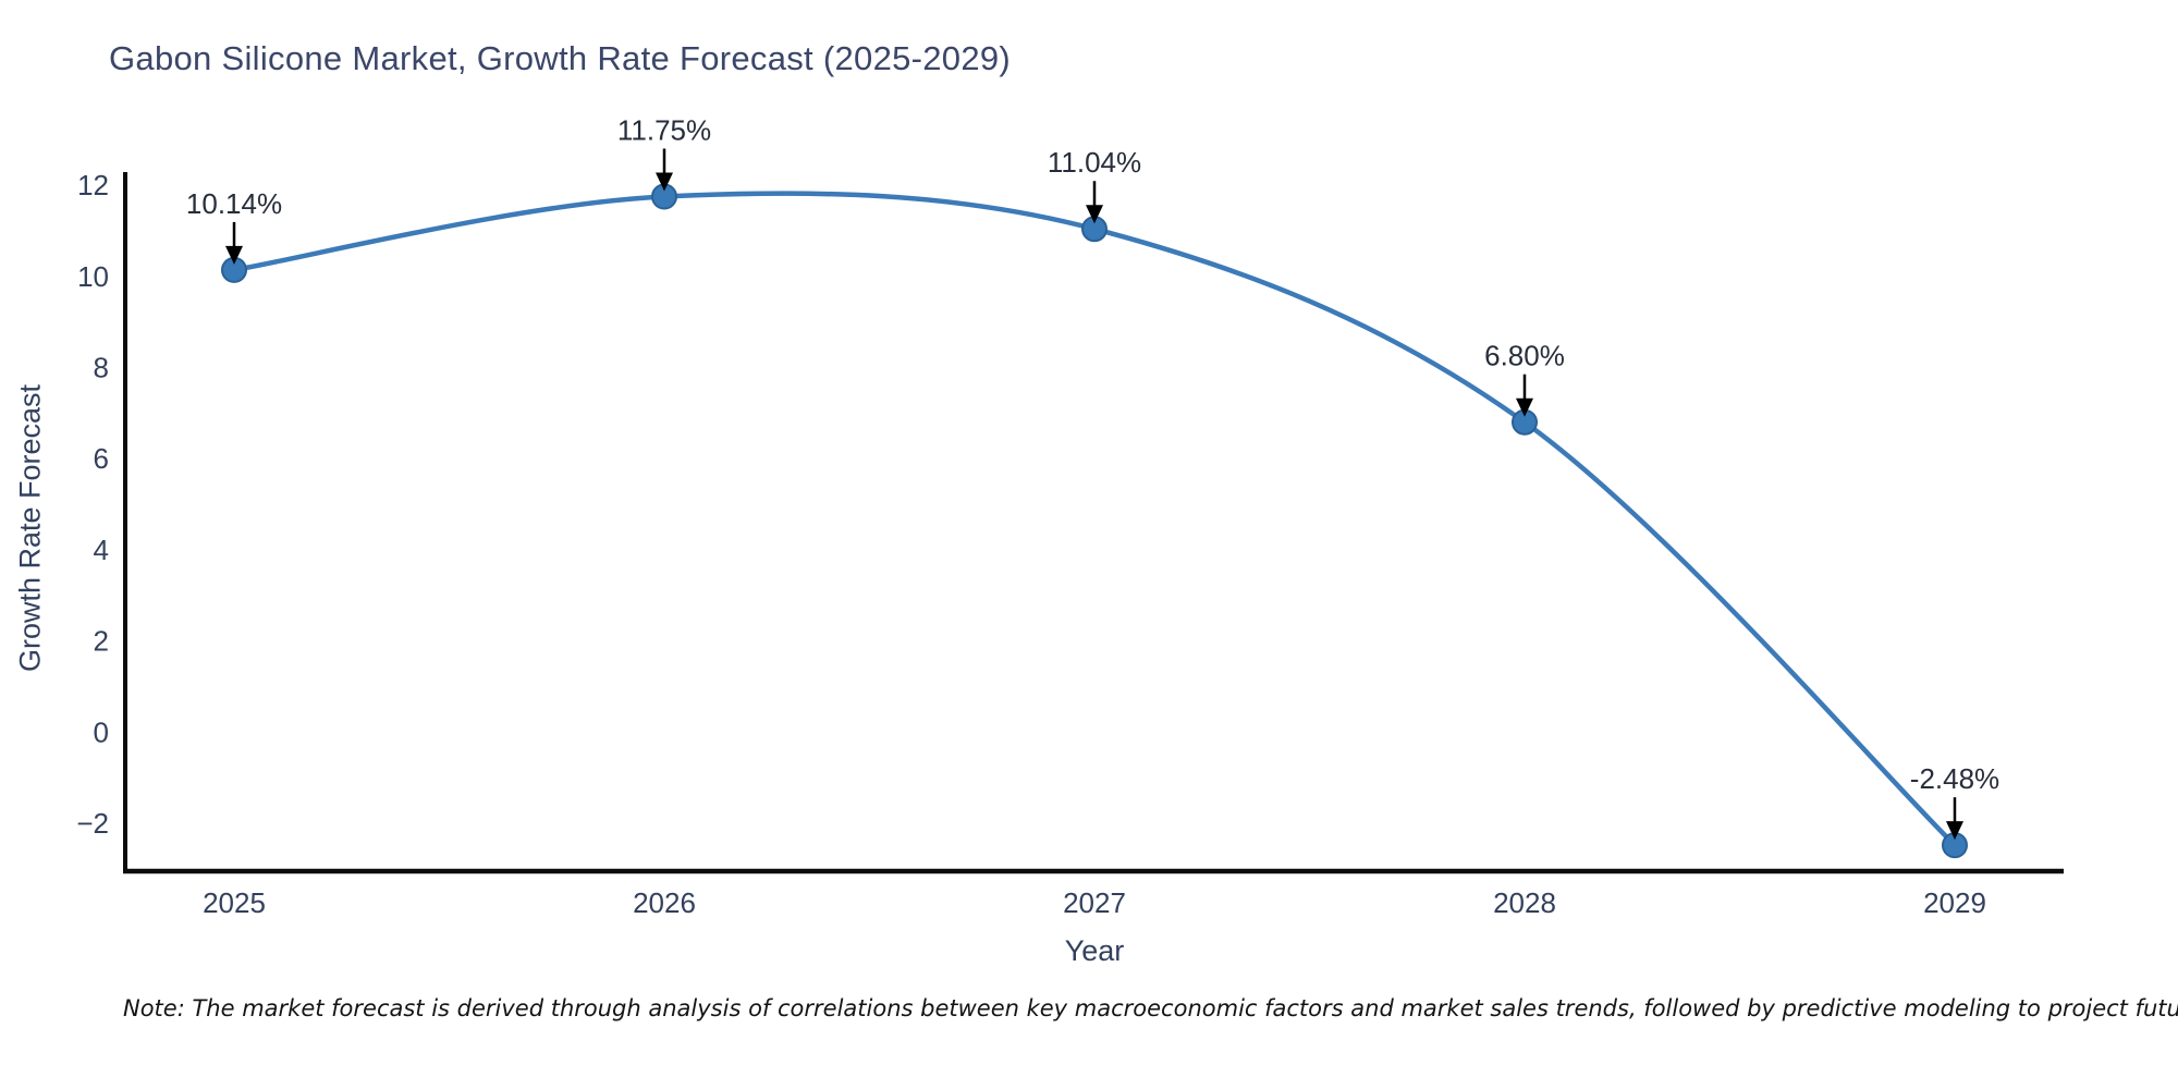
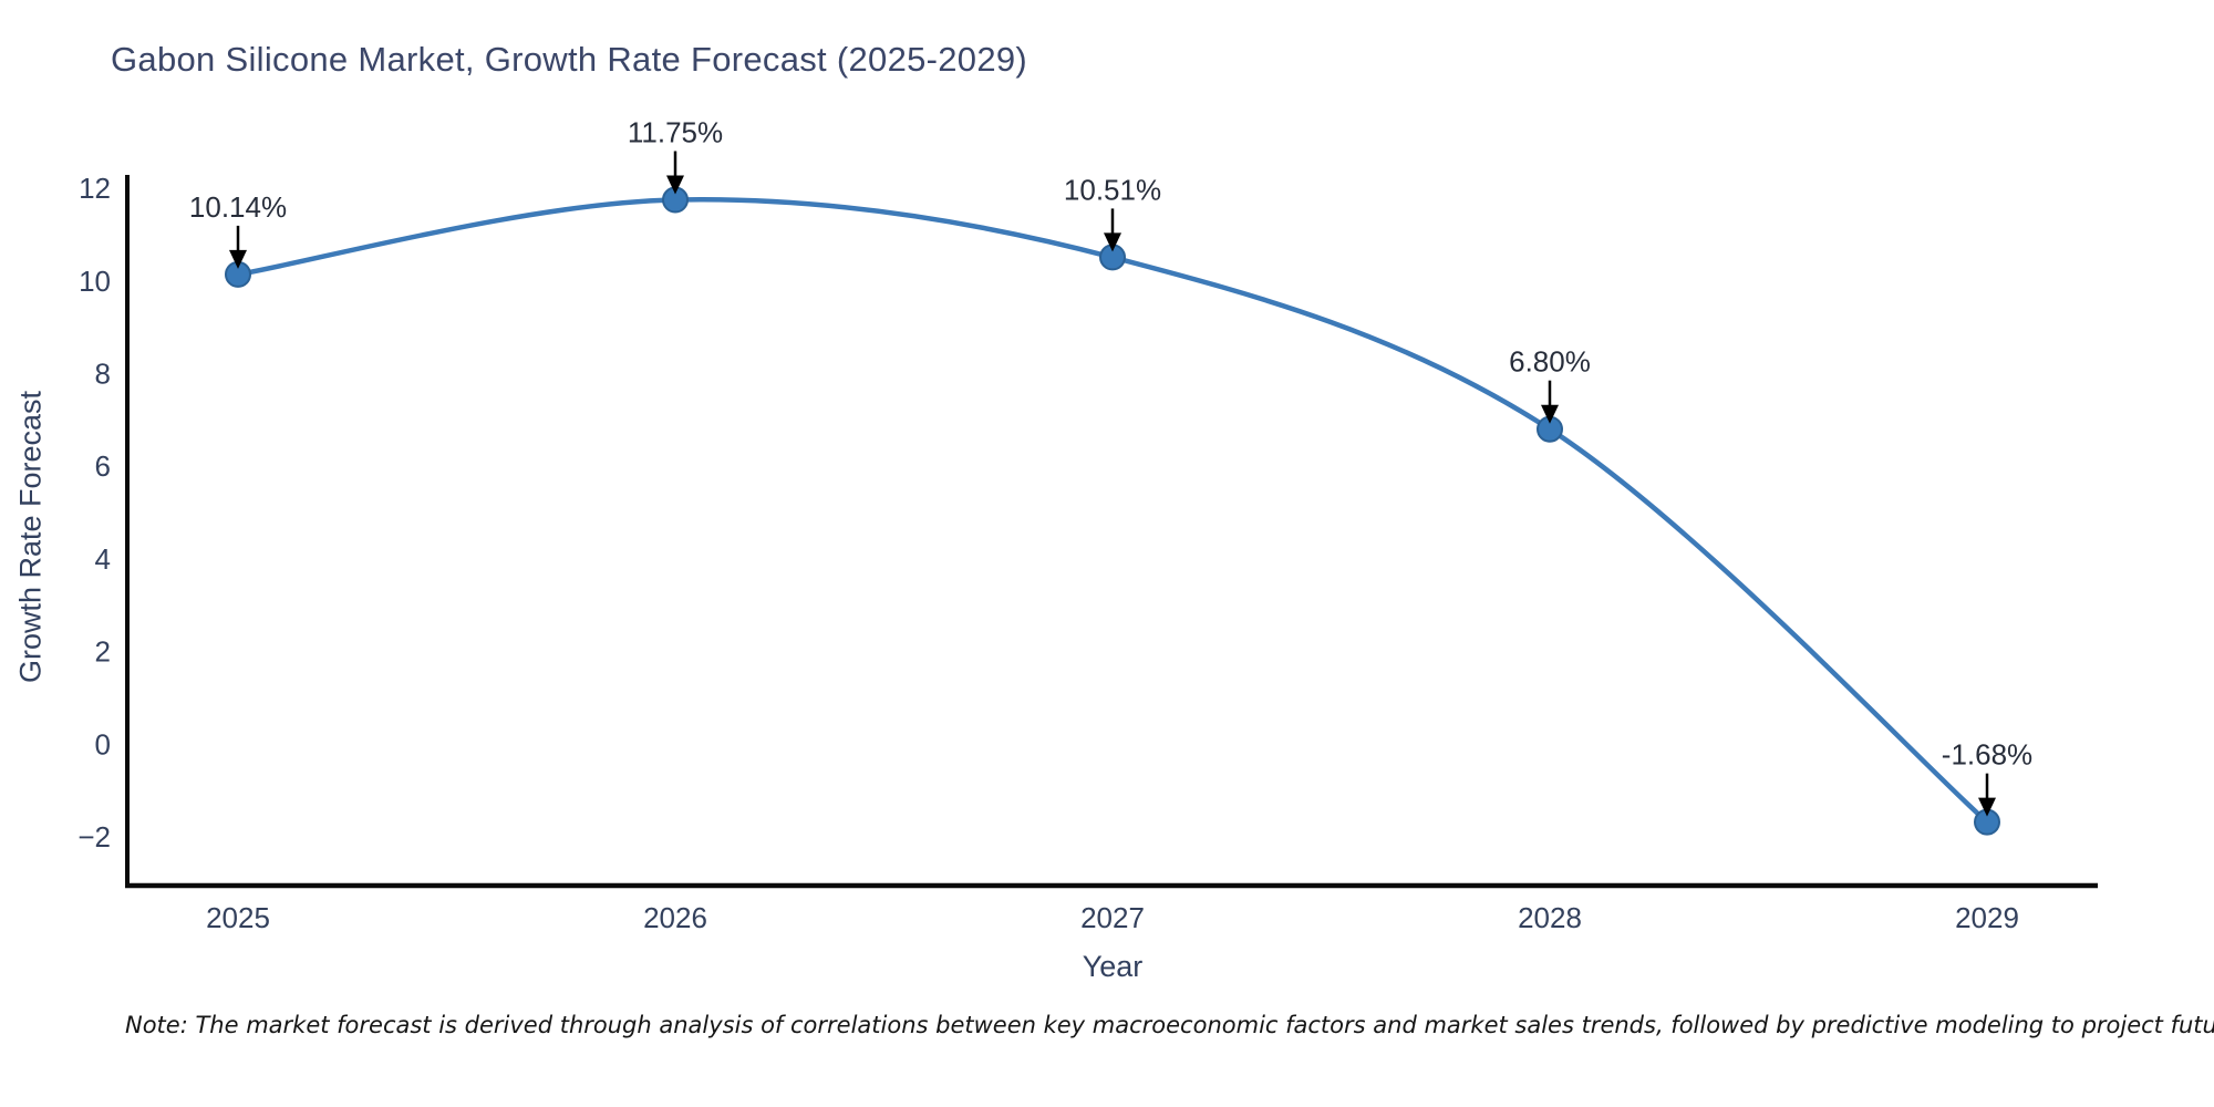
2027: 11.04% -> 10.51%
2029: -2.48% -> -1.68%
